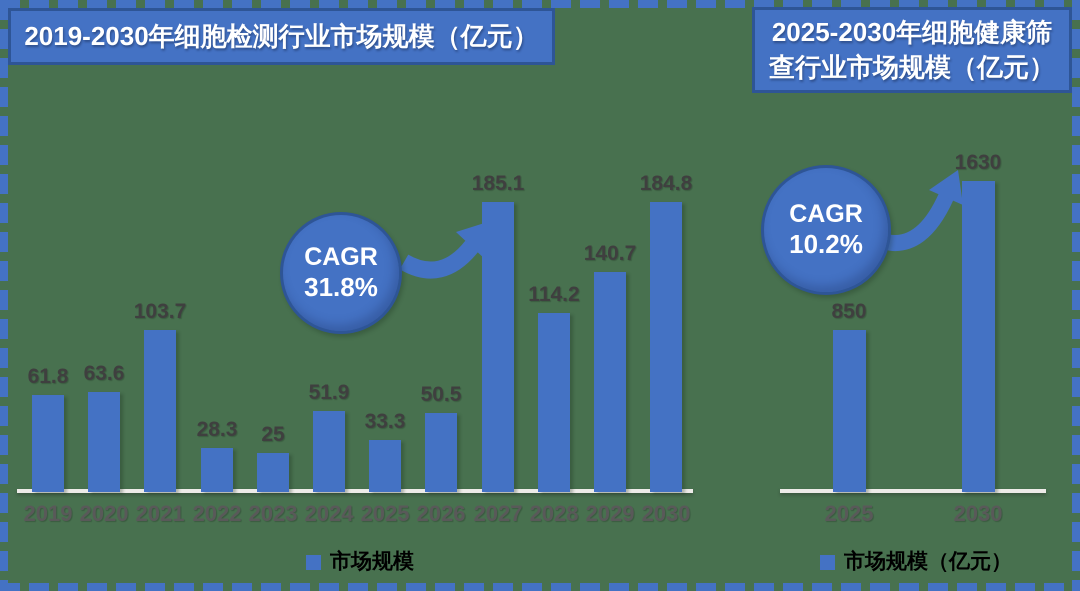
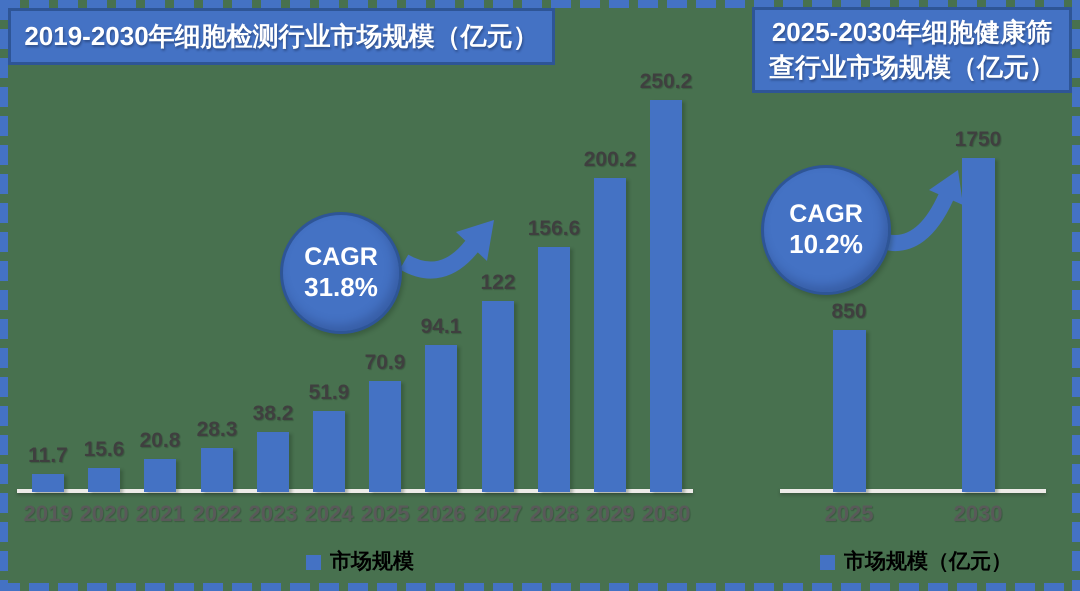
2019-2030年细胞检测行业市场规模（亿元）/2019: 61.8 -> 11.7
2019-2030年细胞检测行业市场规模（亿元）/2020: 63.6 -> 15.6
2019-2030年细胞检测行业市场规模（亿元）/2021: 103.7 -> 20.8
2019-2030年细胞检测行业市场规模（亿元）/2023: 25 -> 38.2
2019-2030年细胞检测行业市场规模（亿元）/2025: 33.3 -> 70.9
2019-2030年细胞检测行业市场规模（亿元）/2026: 50.5 -> 94.1
2019-2030年细胞检测行业市场规模（亿元）/2027: 185.1 -> 122
2019-2030年细胞检测行业市场规模（亿元）/2028: 114.2 -> 156.6
2019-2030年细胞检测行业市场规模（亿元）/2029: 140.7 -> 200.2
2019-2030年细胞检测行业市场规模（亿元）/2030: 184.8 -> 250.2
2025-2030年细胞健康筛查行业市场规模（亿元）/2030: 1630 -> 1750
